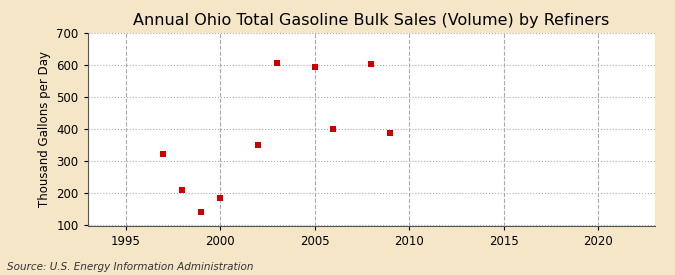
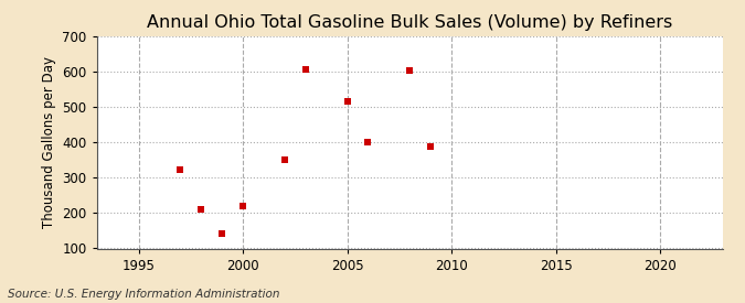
2000: 185 -> 220
2005: 595 -> 517
